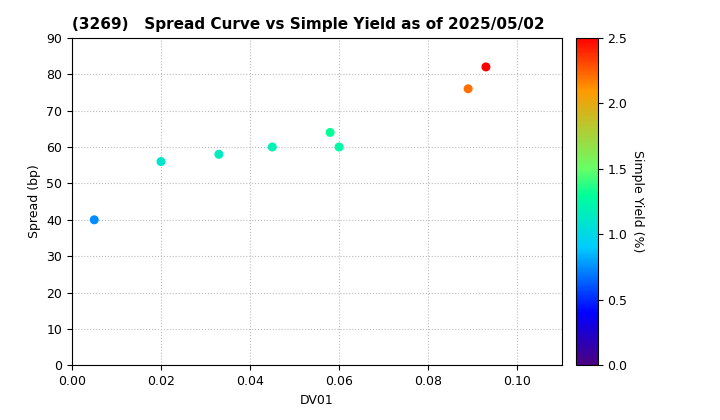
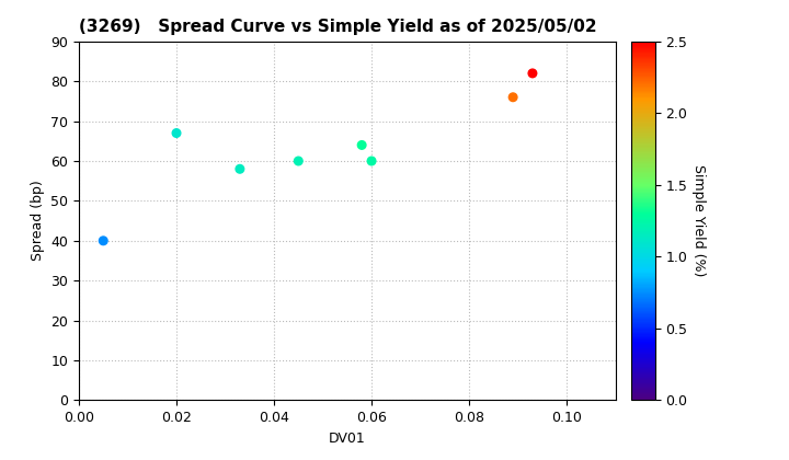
0.02: 56 -> 67
